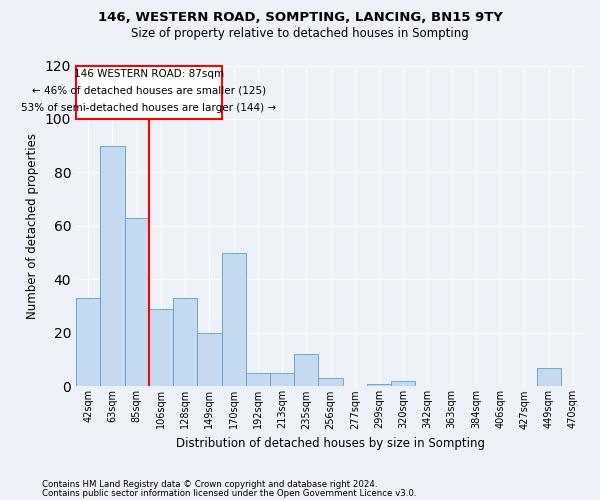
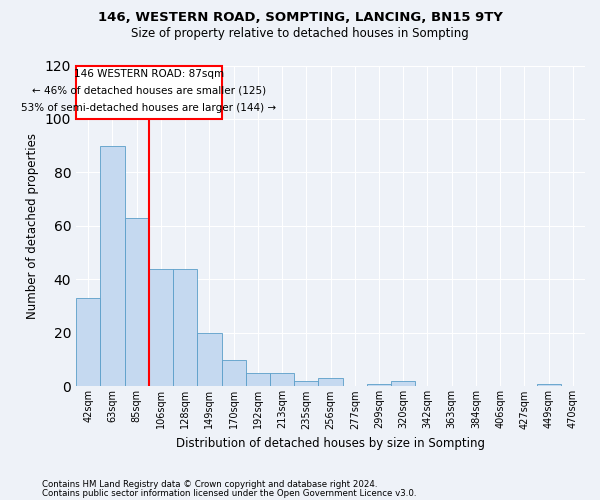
106sqm: 29 -> 44
128sqm: 33 -> 44
170sqm: 50 -> 10
235sqm: 12 -> 2
449sqm: 7 -> 1
